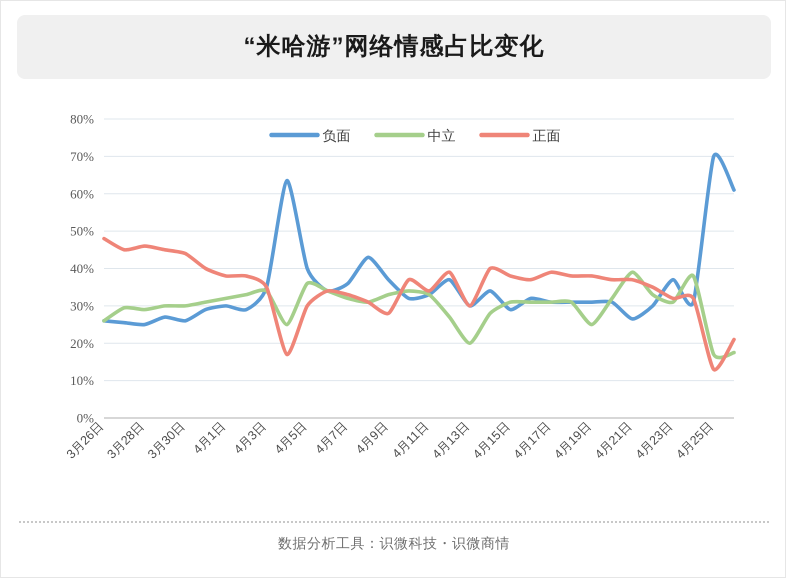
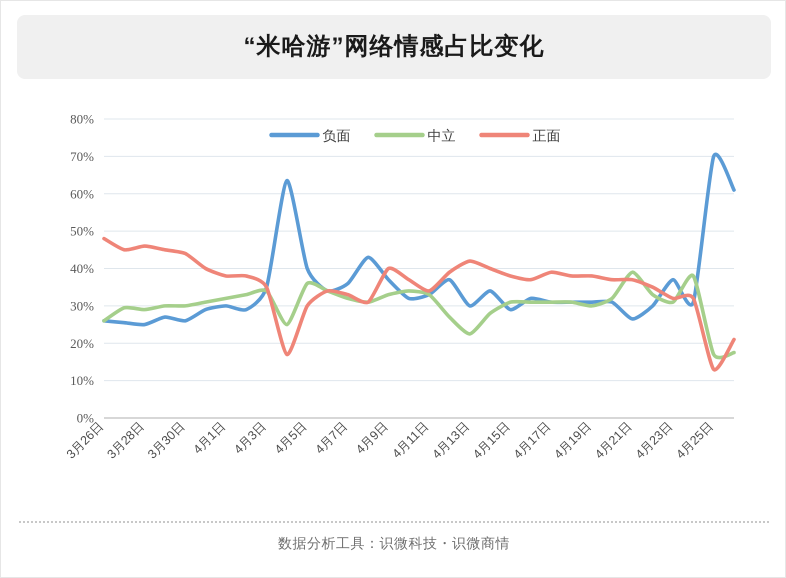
正面/4月9日: 28% -> 40%
中立/4月13日: 20% -> 22%
正面/4月13日: 30% -> 42%
中立/4月19日: 25% -> 30%
